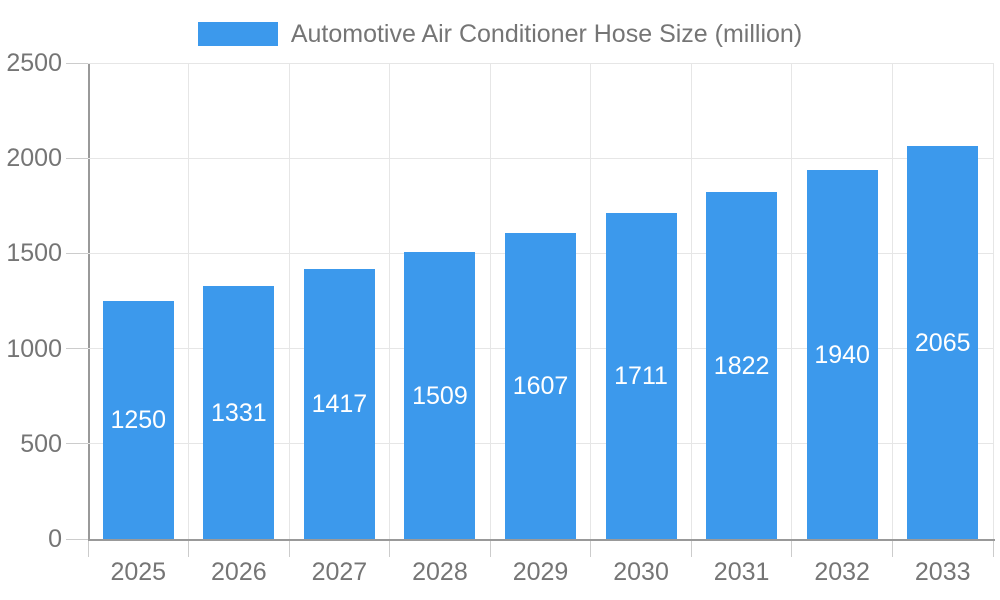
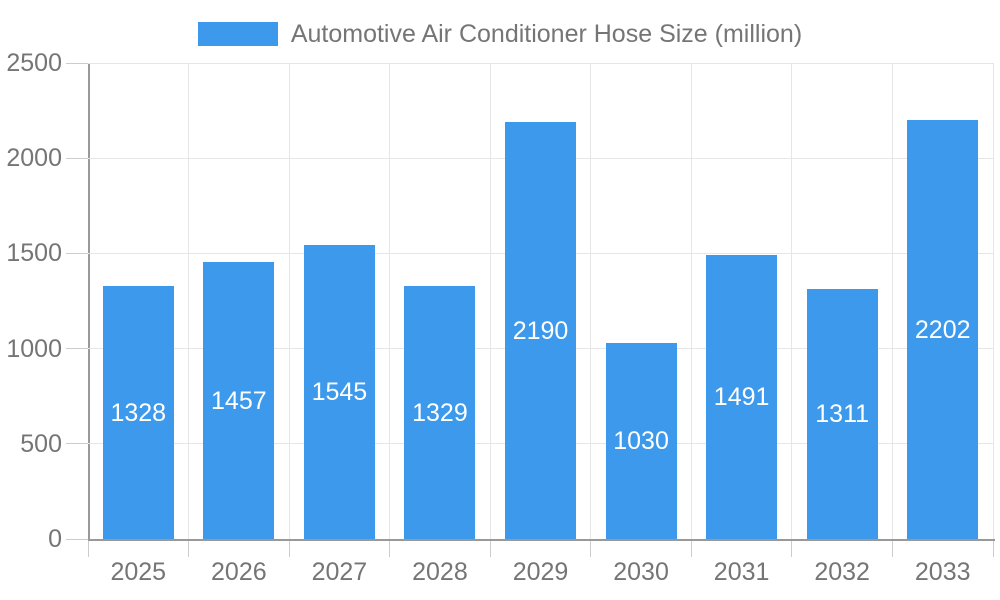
2025: 1250 -> 1328
2026: 1331 -> 1457
2027: 1417 -> 1545
2028: 1509 -> 1329
2029: 1607 -> 2190
2030: 1711 -> 1030
2031: 1822 -> 1491
2032: 1940 -> 1311
2033: 2065 -> 2202
